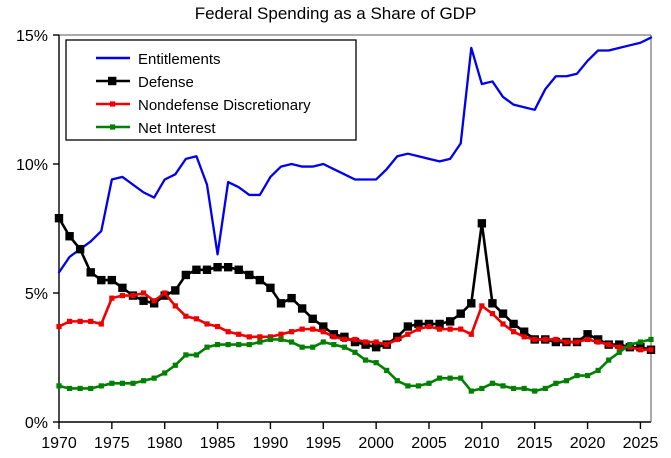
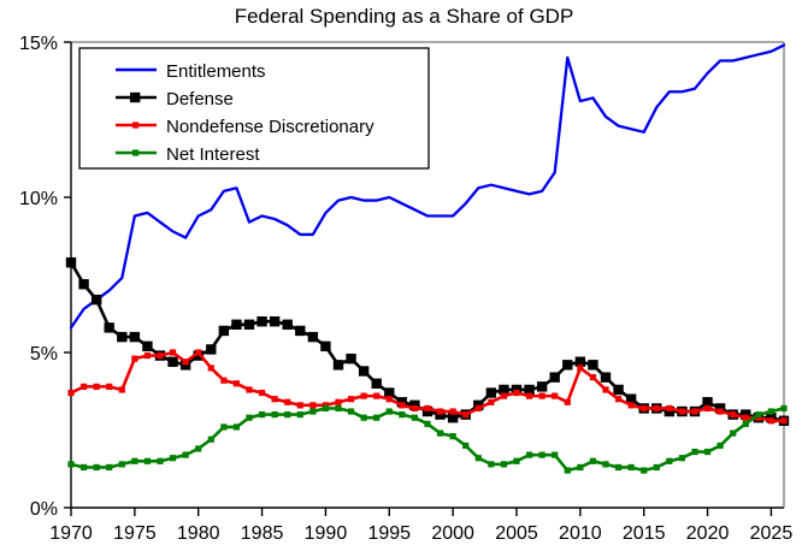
Entitlements/1985: 6.5% -> 9.4%
Defense/2010: 7.7% -> 4.7%
